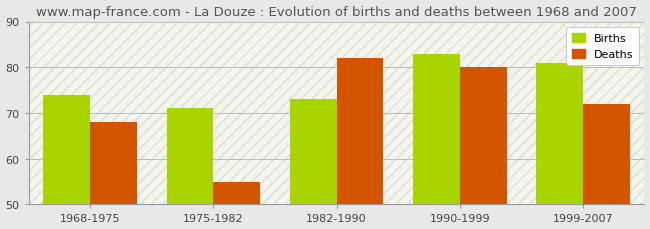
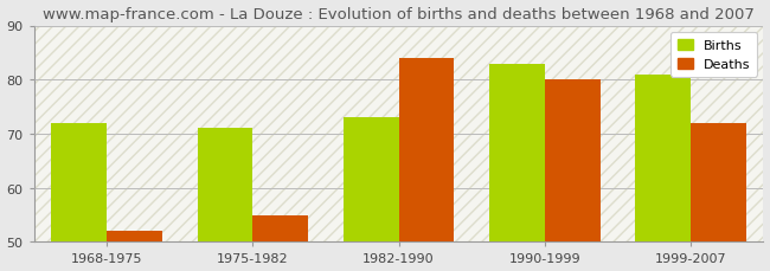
Births/1968-1975: 74 -> 72
Deaths/1968-1975: 68 -> 52
Deaths/1982-1990: 82 -> 84
